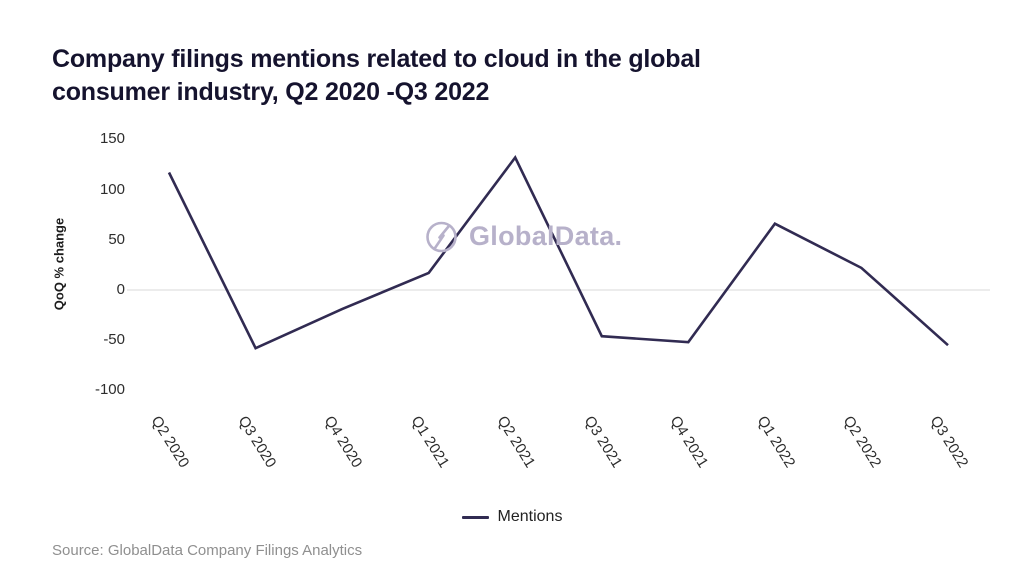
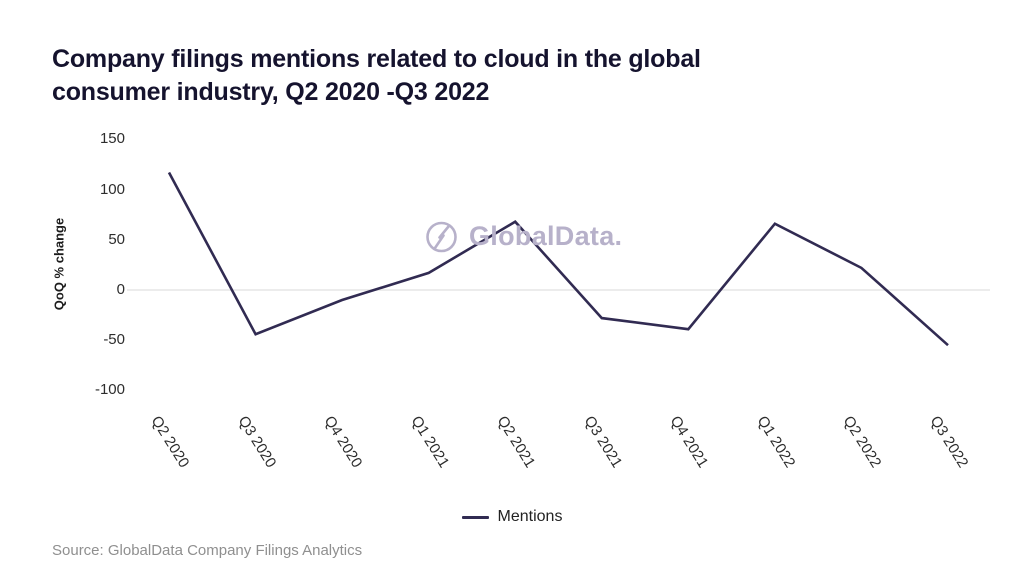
Q3 2020: -58 -> -44
Q4 2020: -19 -> -10
Q2 2021: 132 -> 68
Q3 2021: -46 -> -28
Q4 2021: -52 -> -39
